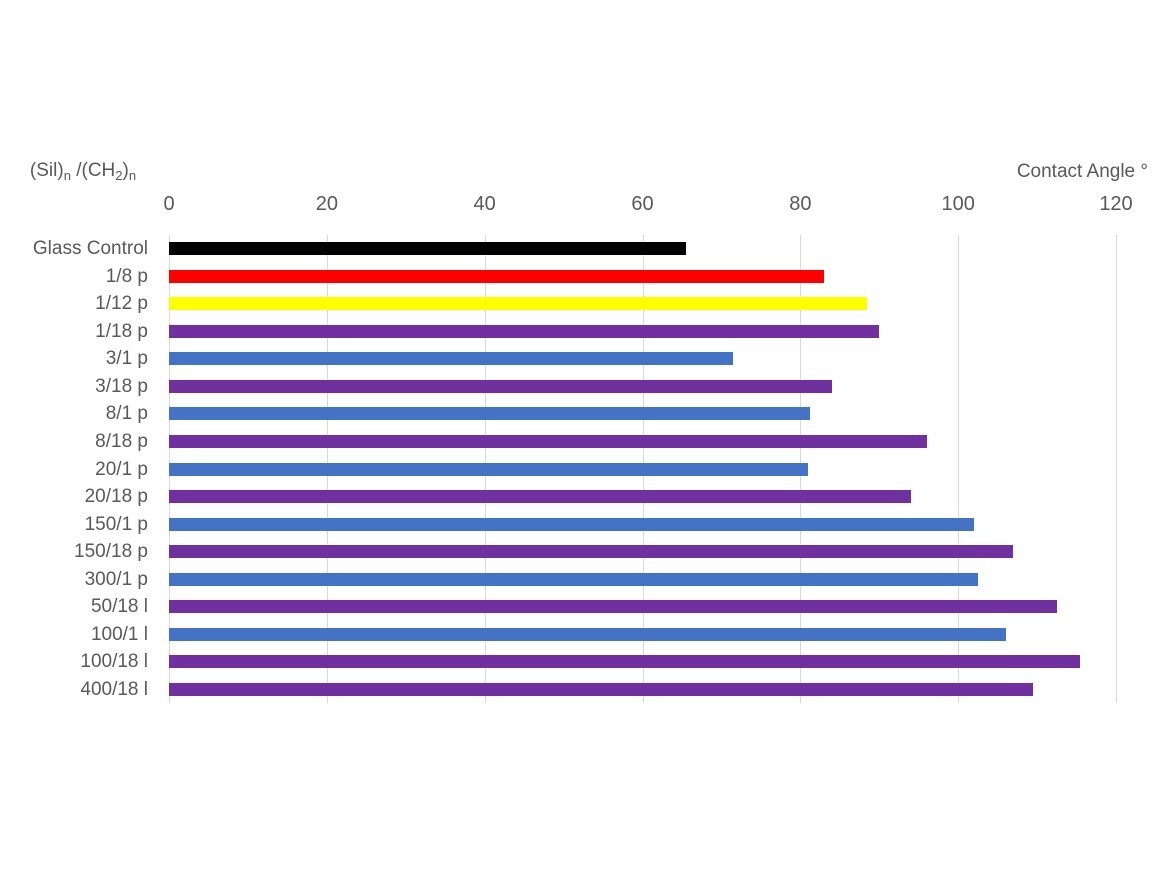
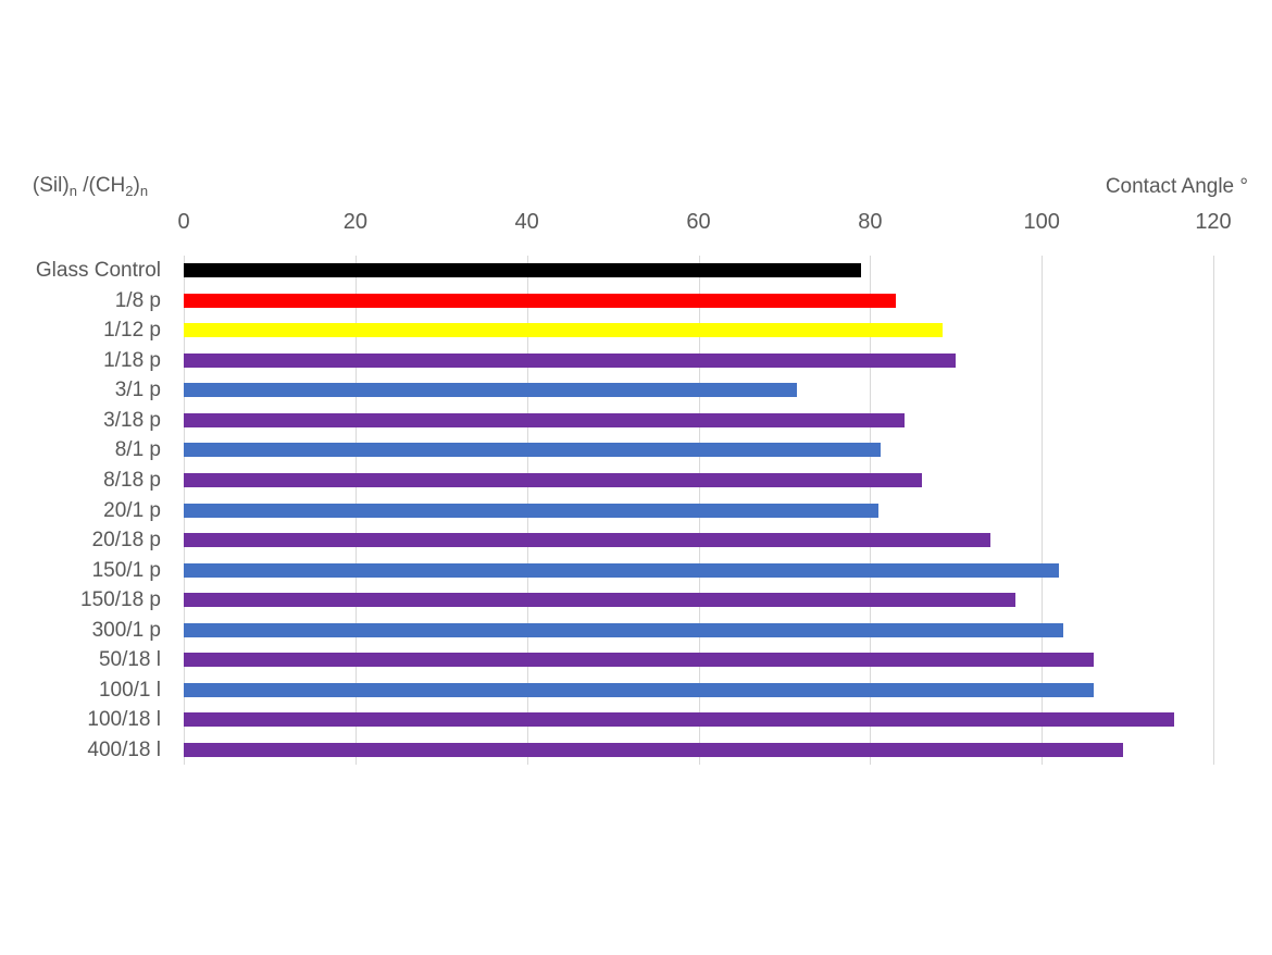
Glass Control: 66 -> 79
8/18 p: 96 -> 86
150/18 p: 107 -> 97
50/18 l: 112 -> 106
